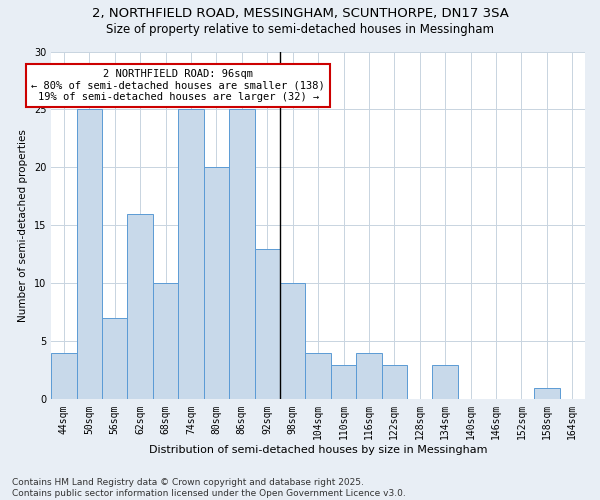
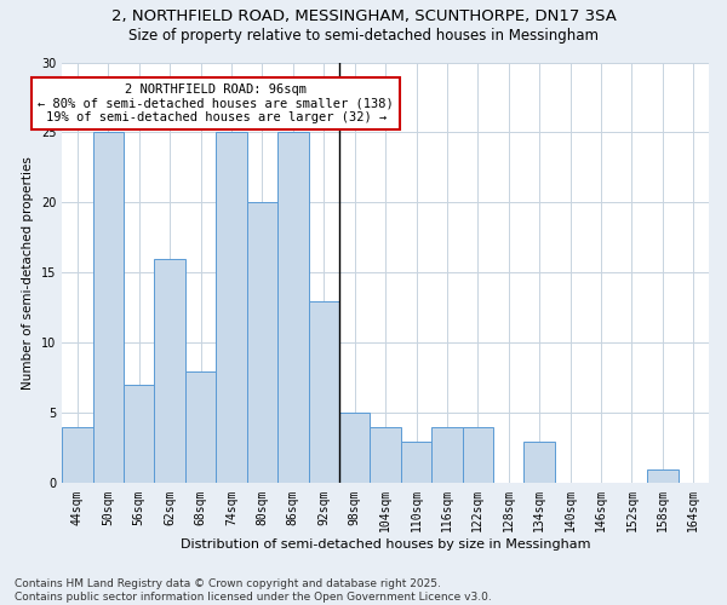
68sqm: 10 -> 8
98sqm: 10 -> 5
122sqm: 3 -> 4
